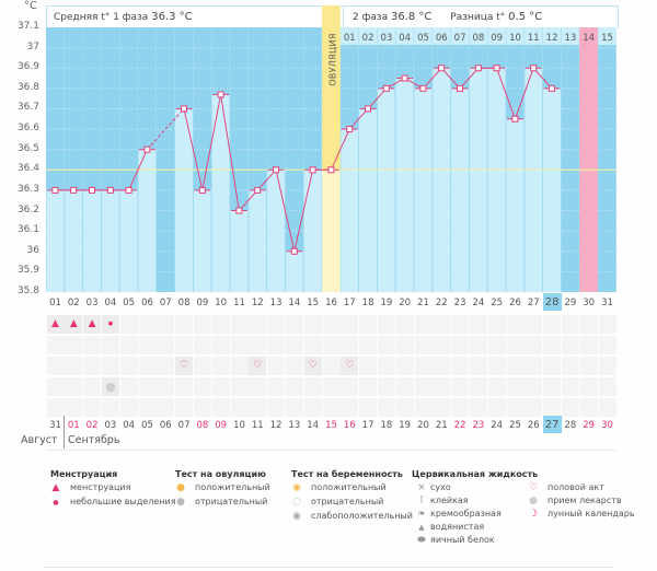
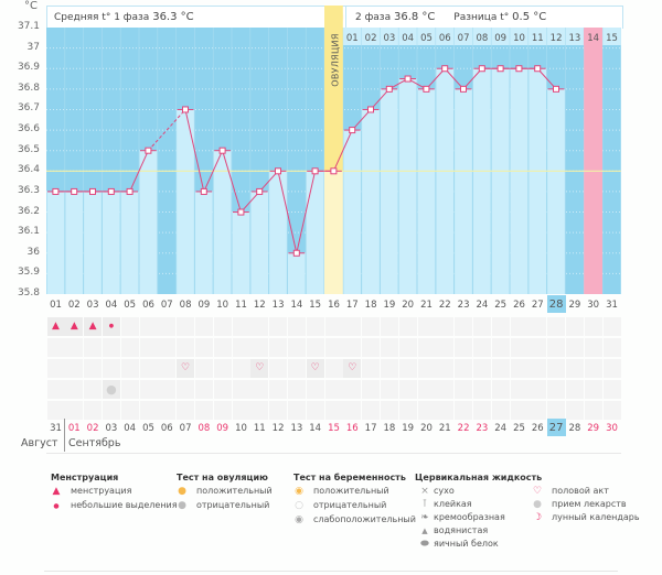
10: 36.77 -> 36.50
26: 36.65 -> 36.90
